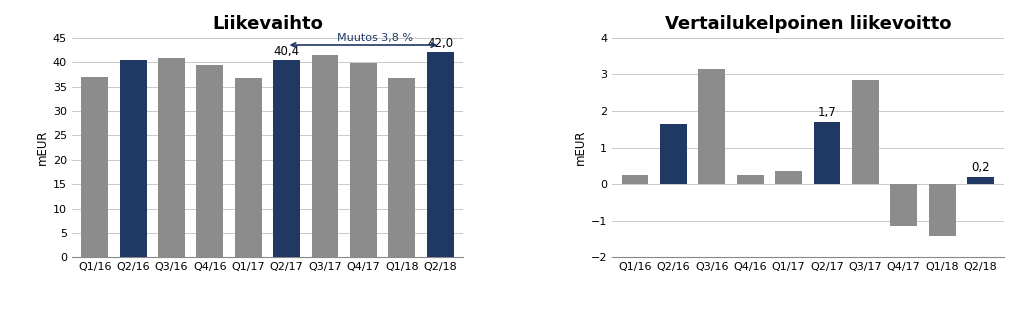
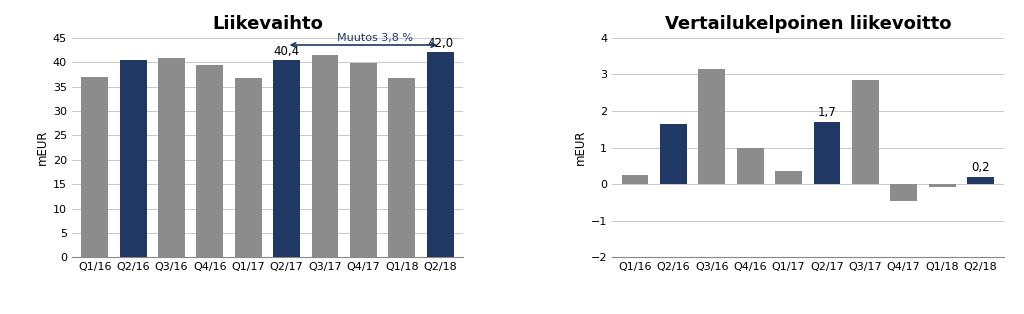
Vertailukelpoinen liikevoitto/Q4/16: 0.25 -> 1.00
Vertailukelpoinen liikevoitto/Q4/17: -1.15 -> -0.45
Vertailukelpoinen liikevoitto/Q1/18: -1.40 -> -0.08
